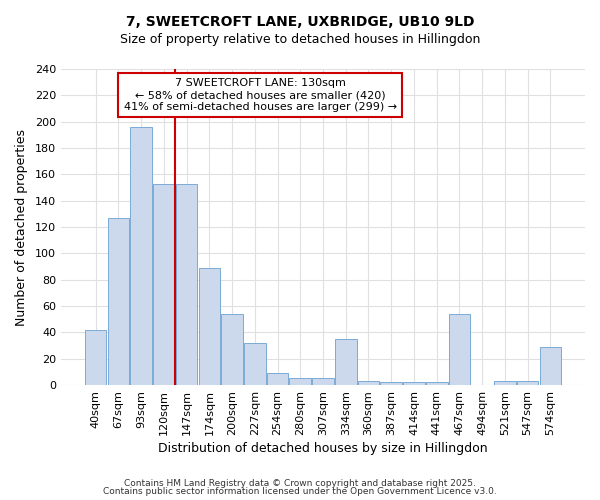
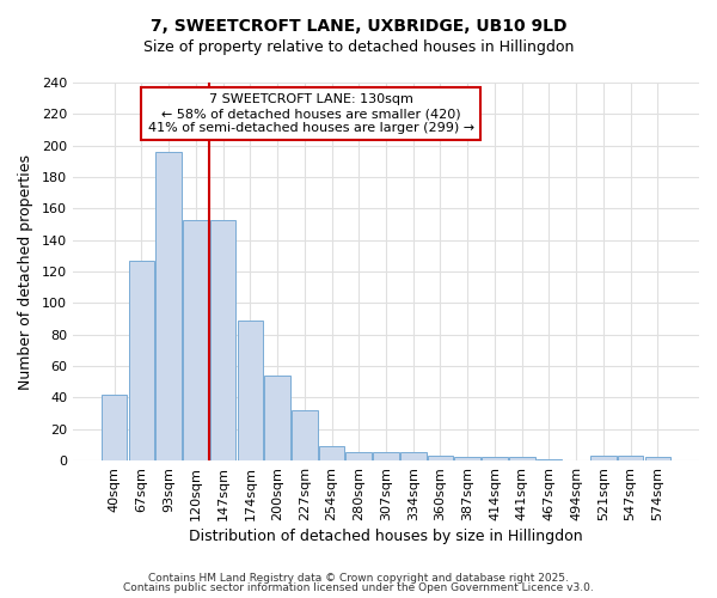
334sqm: 35 -> 5
467sqm: 54 -> 1
574sqm: 29 -> 2
